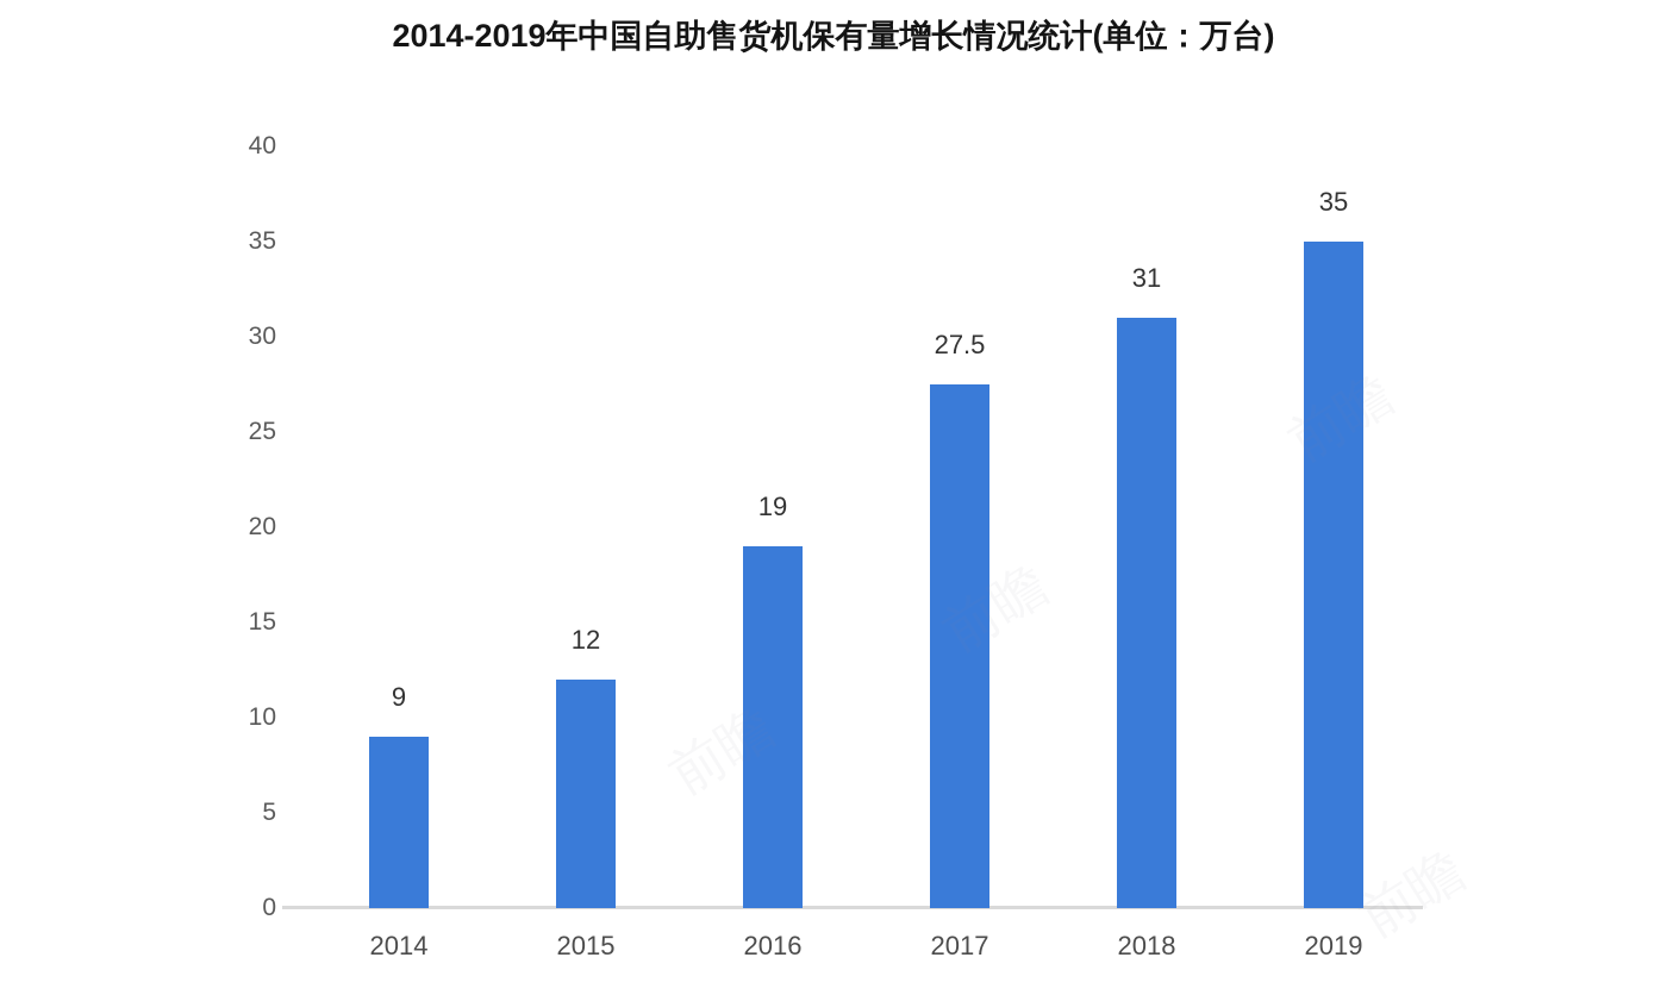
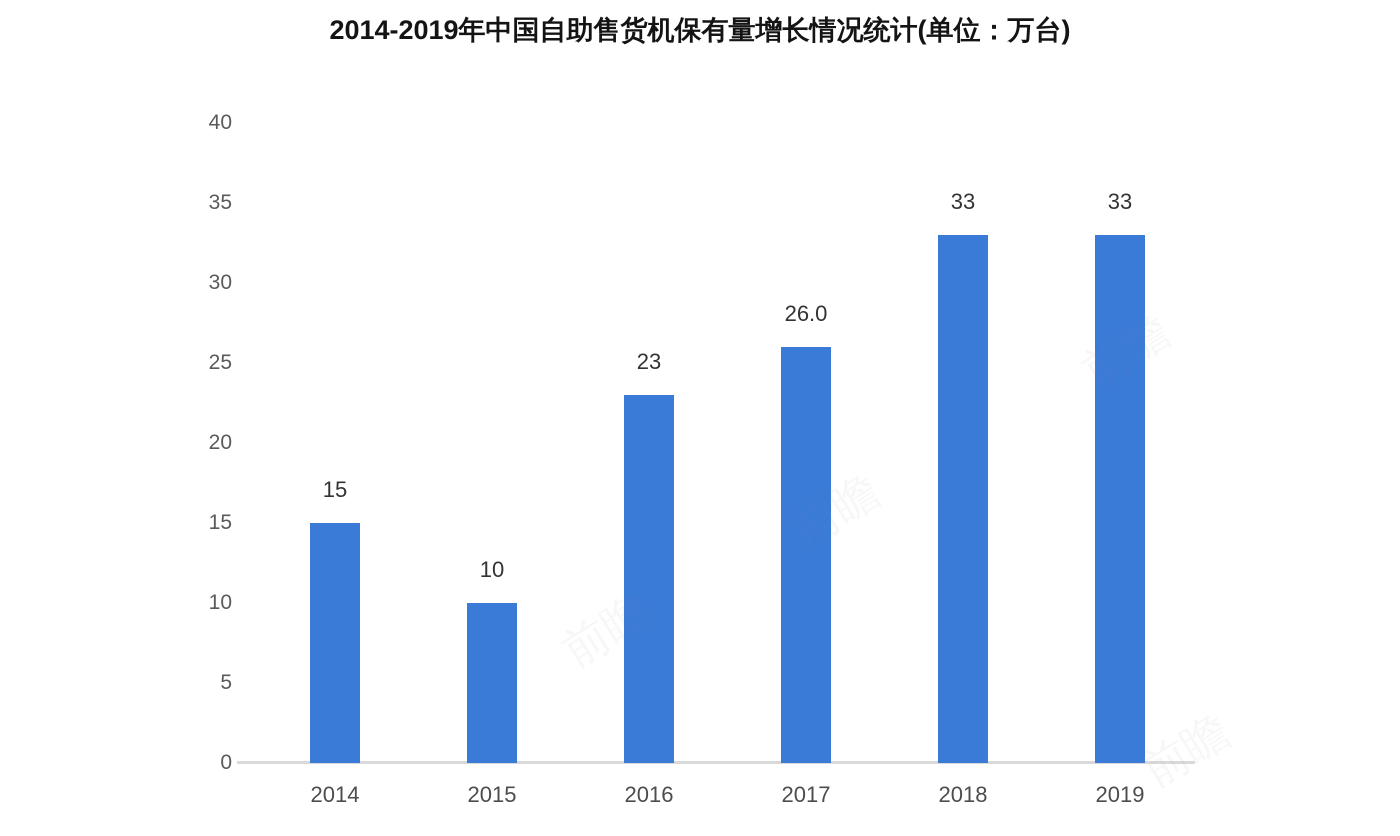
2014: 9 -> 15
2015: 12 -> 10
2016: 19 -> 23
2017: 27.5 -> 26.0
2018: 31 -> 33
2019: 35 -> 33
